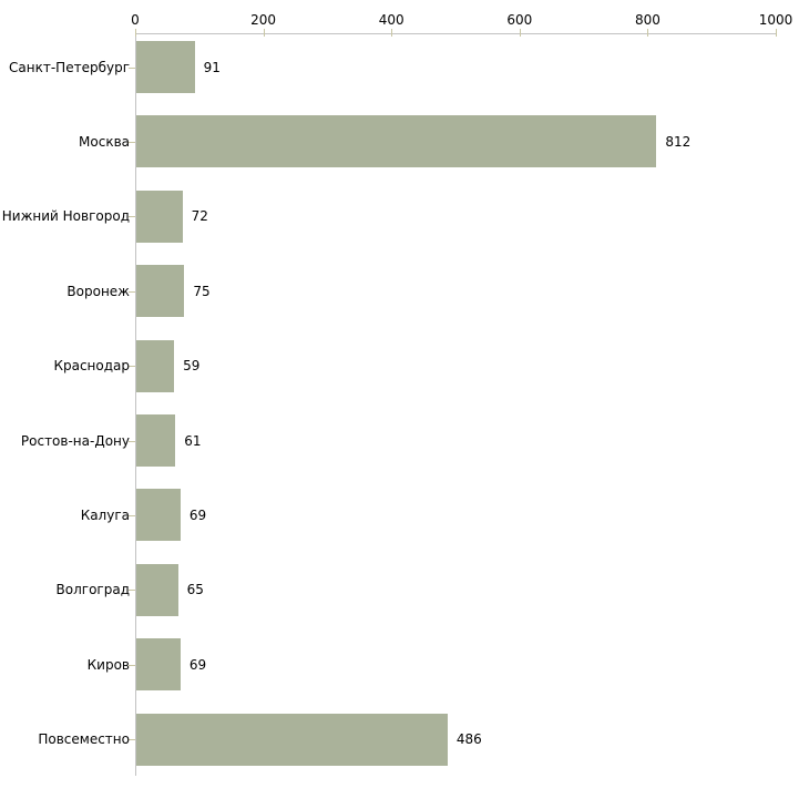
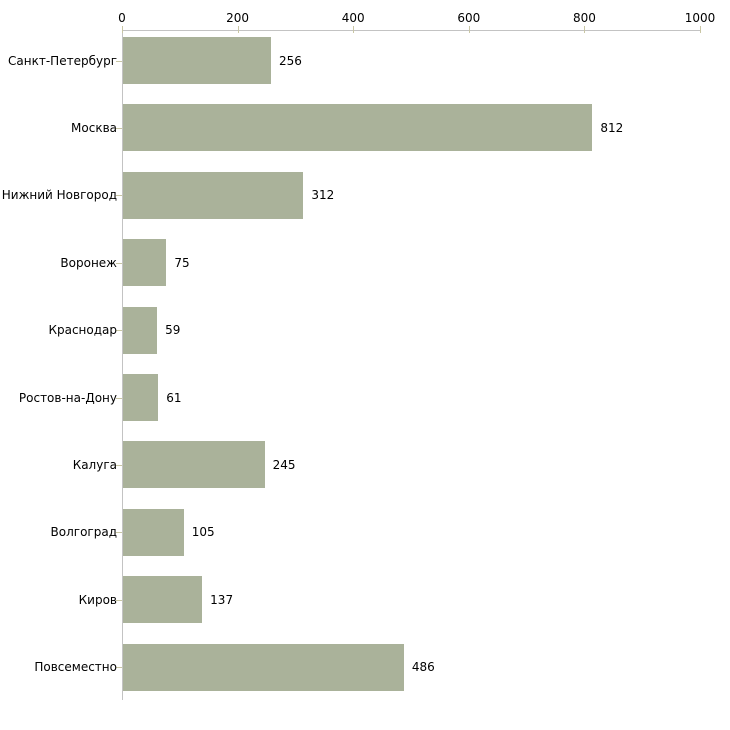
Санкт-Петербург: 91 -> 256
Нижний Новгород: 72 -> 312
Калуга: 69 -> 245
Волгоград: 65 -> 105
Киров: 69 -> 137
